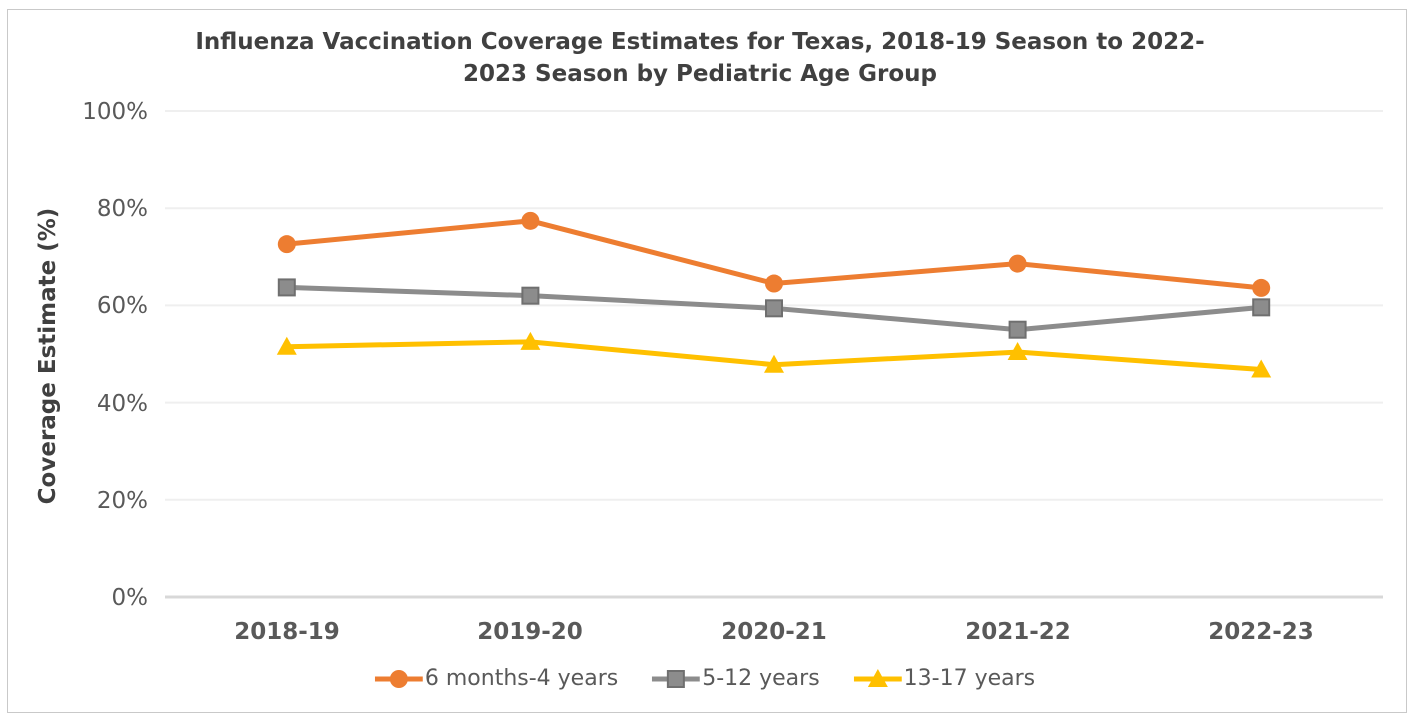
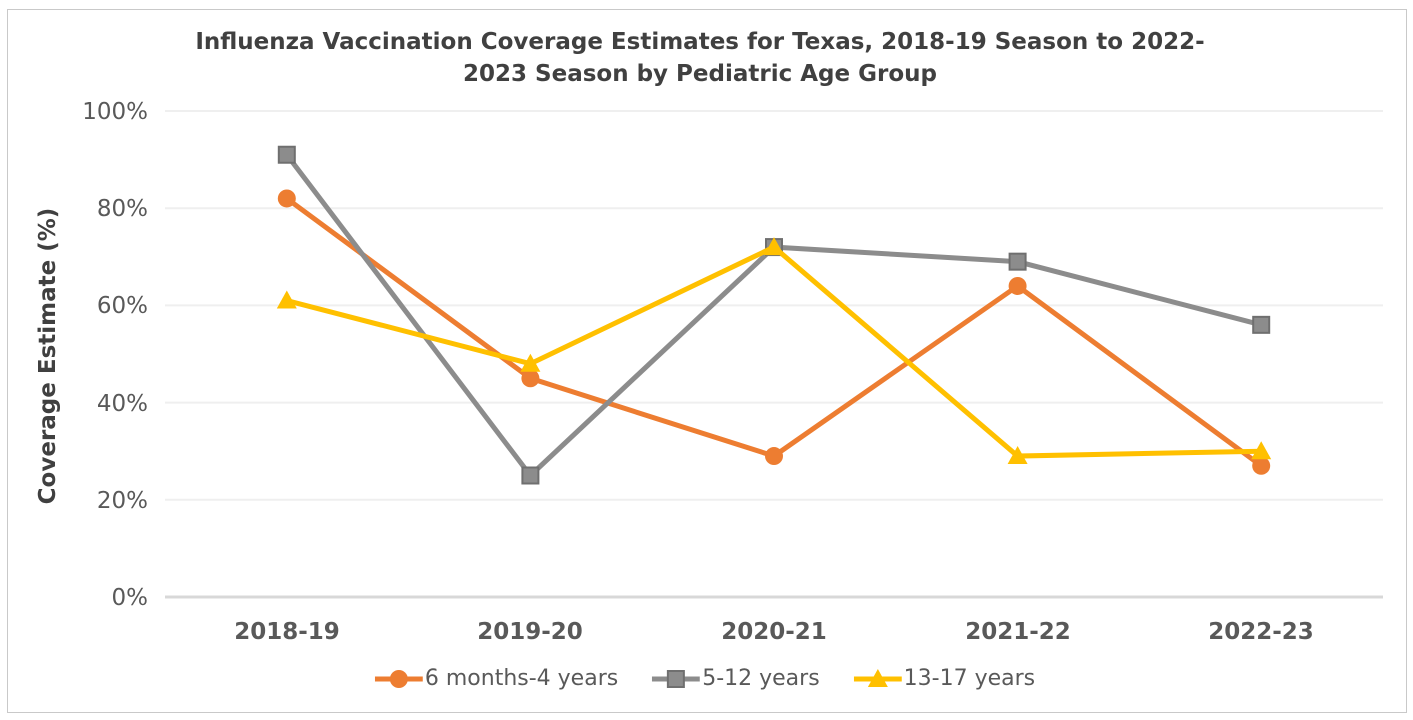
6 months-4 years/2018-19: 73% -> 82%
5-12 years/2018-19: 64% -> 91%
13-17 years/2018-19: 52% -> 61%
6 months-4 years/2019-20: 77% -> 45%
5-12 years/2019-20: 62% -> 25%
13-17 years/2019-20: 52% -> 48%
6 months-4 years/2020-21: 64% -> 29%
5-12 years/2020-21: 59% -> 72%
13-17 years/2020-21: 48% -> 72%
6 months-4 years/2021-22: 69% -> 64%
5-12 years/2021-22: 55% -> 69%
13-17 years/2021-22: 50% -> 29%
6 months-4 years/2022-23: 64% -> 27%
5-12 years/2022-23: 60% -> 56%
13-17 years/2022-23: 47% -> 30%
